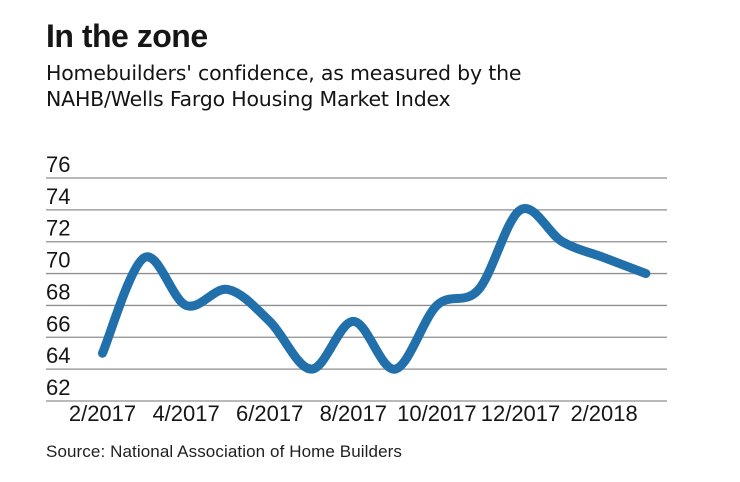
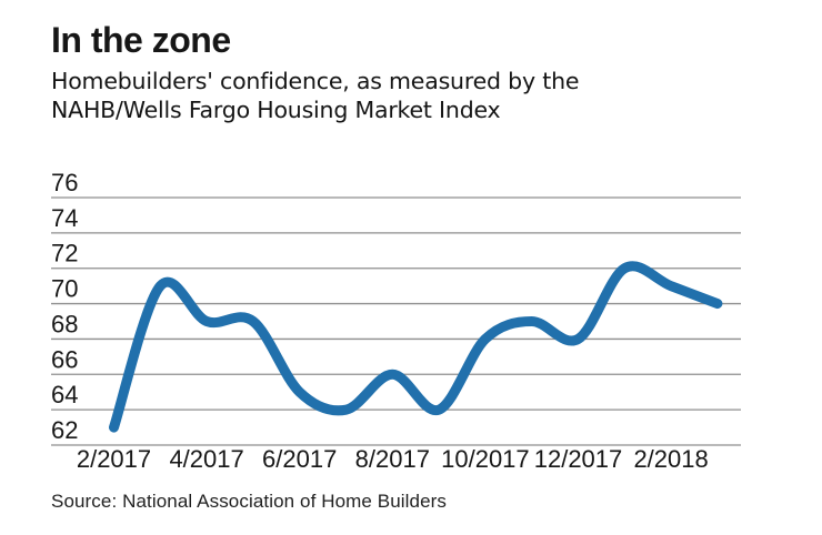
2/2017: 65 -> 63
4/2017: 68 -> 69
6/2017: 67 -> 65
8/2017: 67 -> 66
12/2017: 74 -> 68
